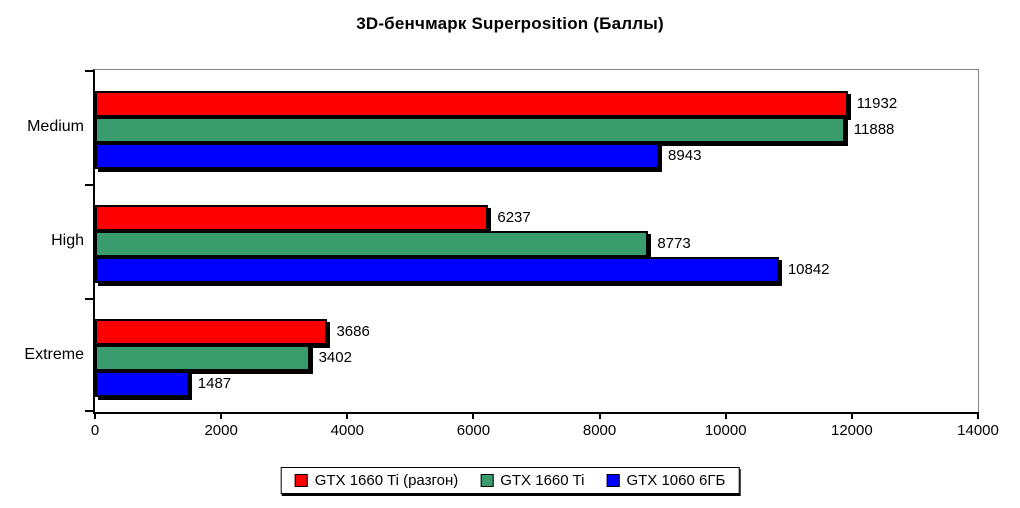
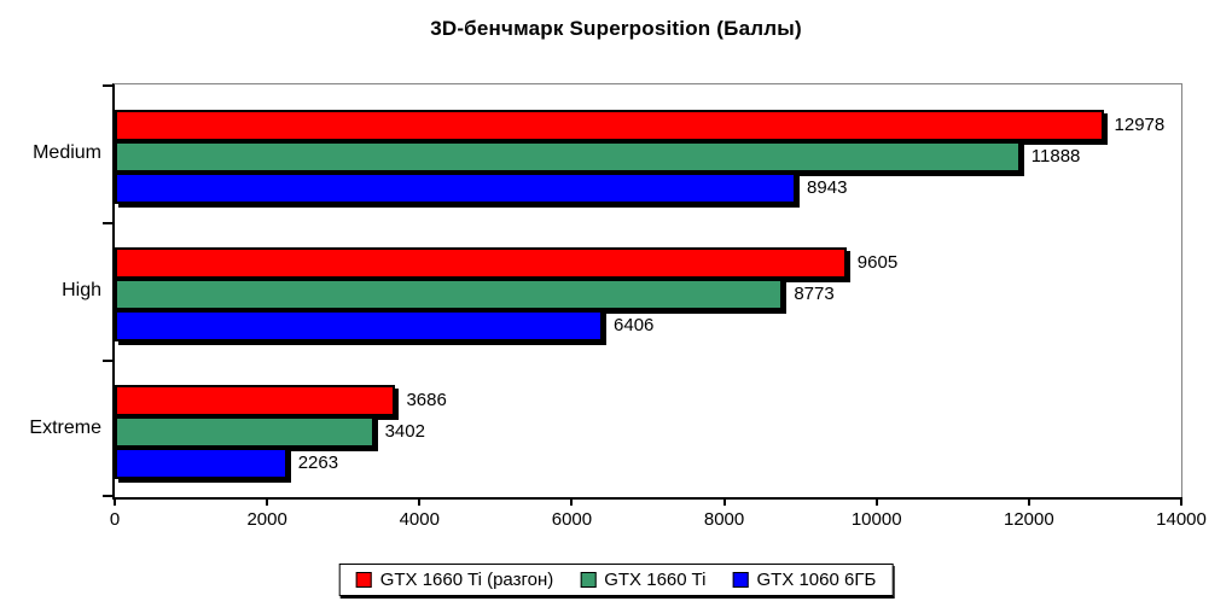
GTX 1660 Ti (разгон)/Medium: 11932 -> 12978
GTX 1660 Ti (разгон)/High: 6237 -> 9605
GTX 1060 6ГБ/High: 10842 -> 6406
GTX 1060 6ГБ/Extreme: 1487 -> 2263
